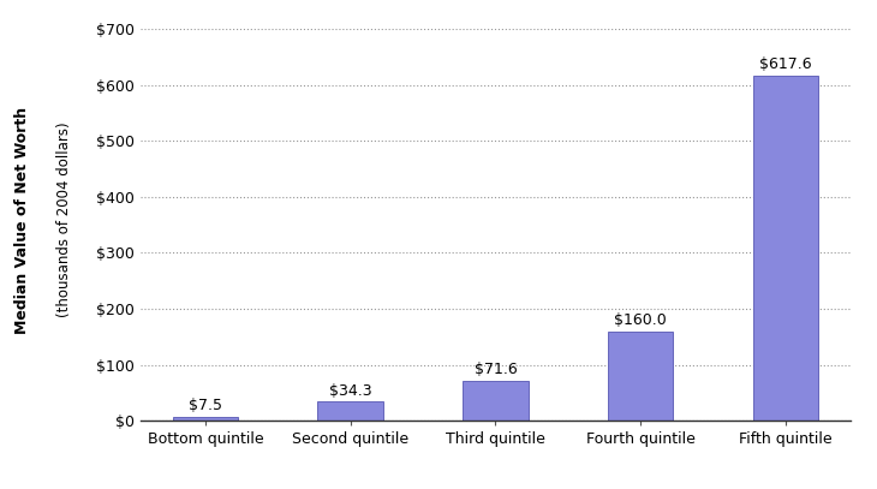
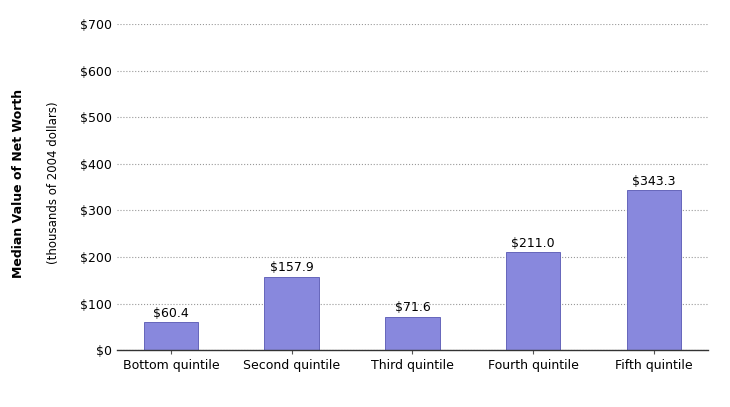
Bottom quintile: $7.5 -> $60.4
Second quintile: $34.3 -> $157.9
Fourth quintile: $160.0 -> $211.0
Fifth quintile: $617.6 -> $343.3
